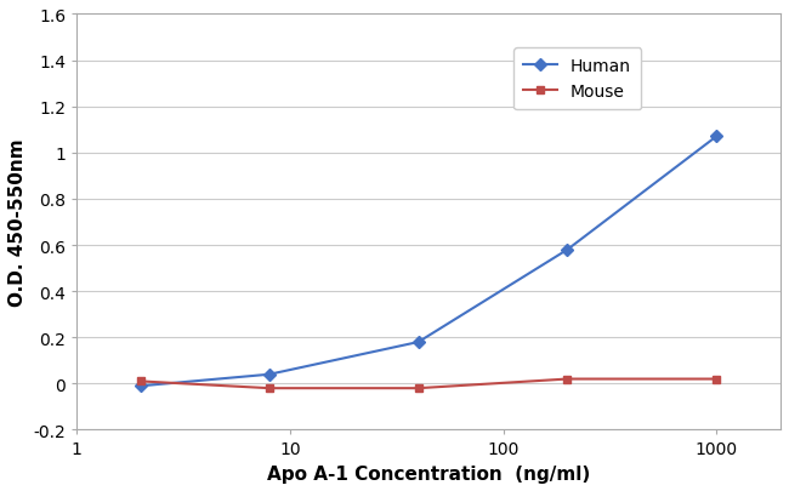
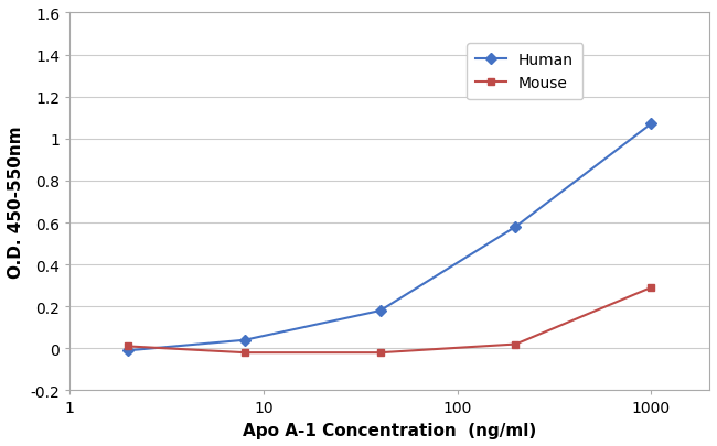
Mouse/1000: 0.02 -> 0.29
